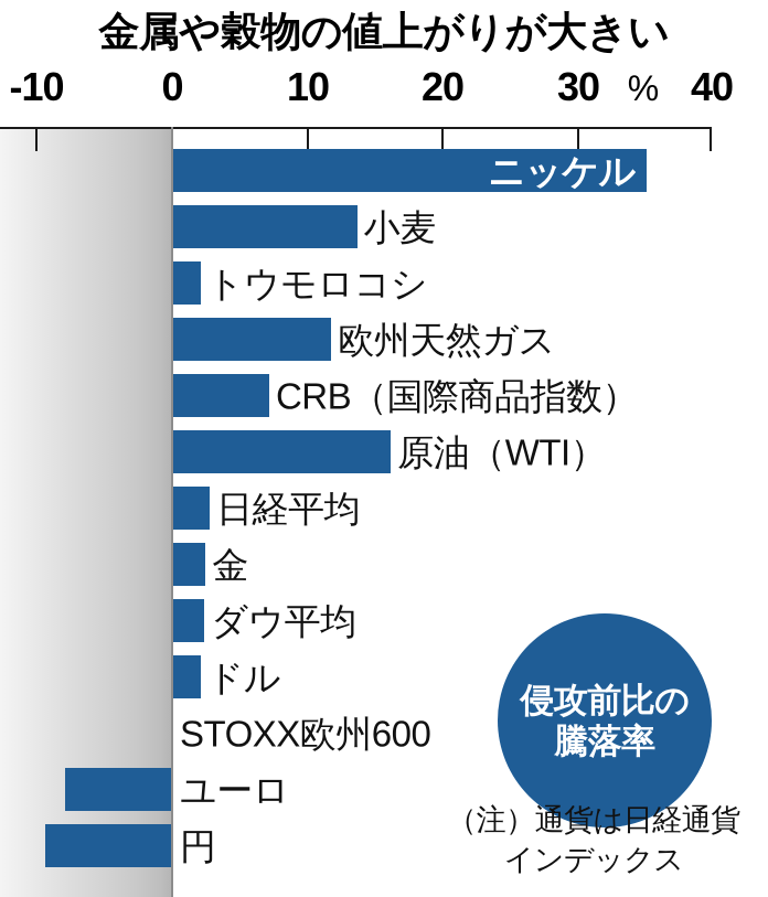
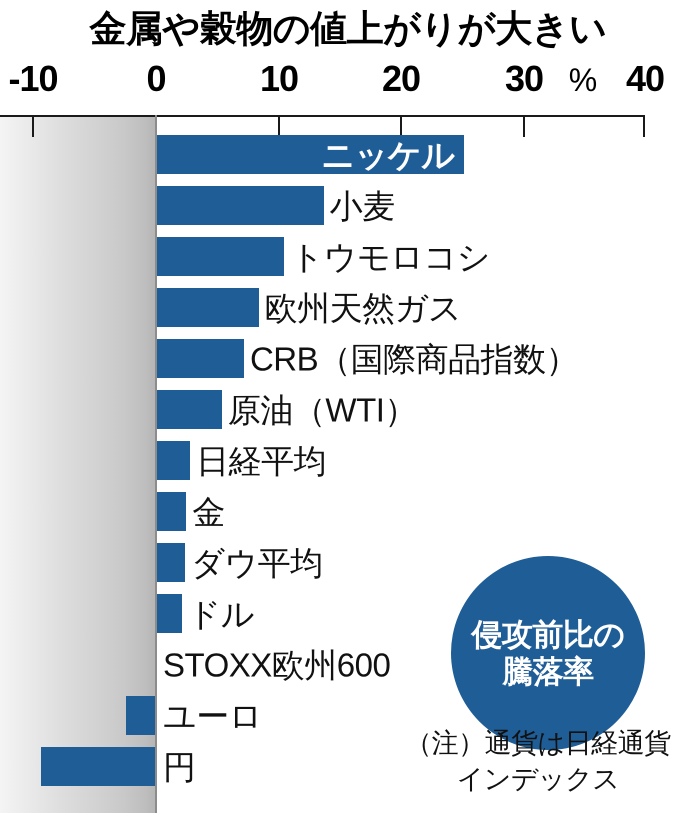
ニッケル: 35.0 -> 25.1
トウモロコシ: 2.0 -> 10.4
欧州天然ガス: 11.7 -> 8.3
原油（WTI）: 16.1 -> 5.3
ユーロ: -7.8 -> -2.4
